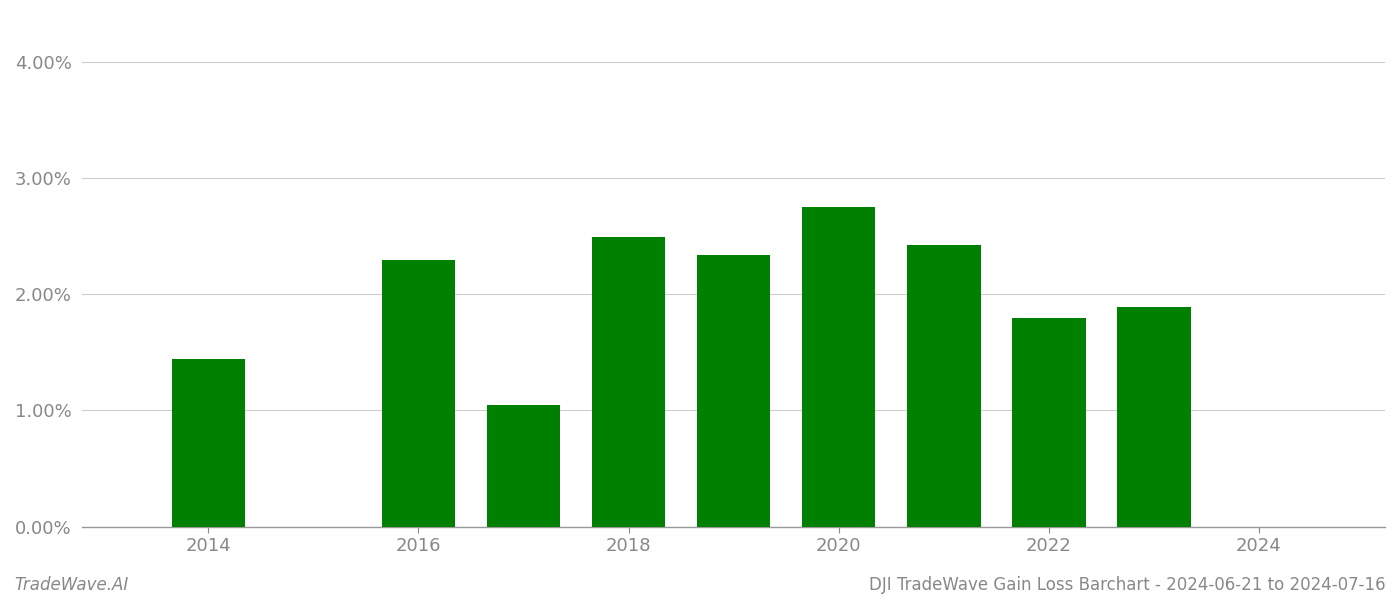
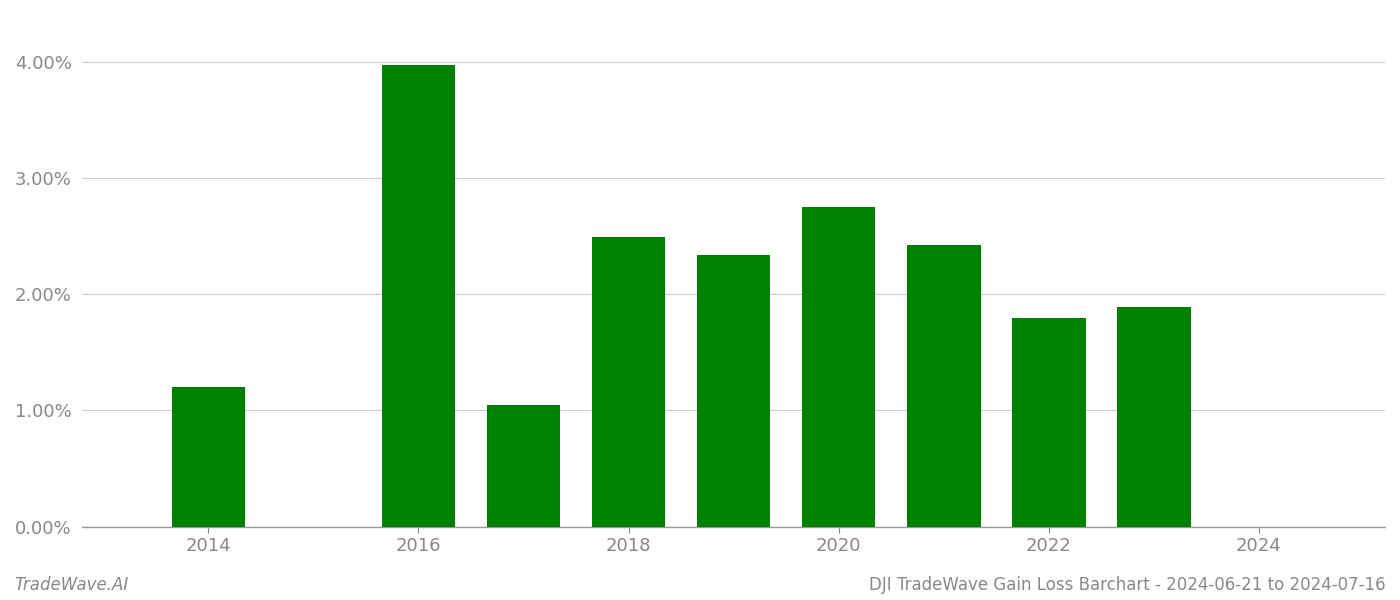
2014: 1.44% -> 1.20%
2016: 2.29% -> 3.97%
